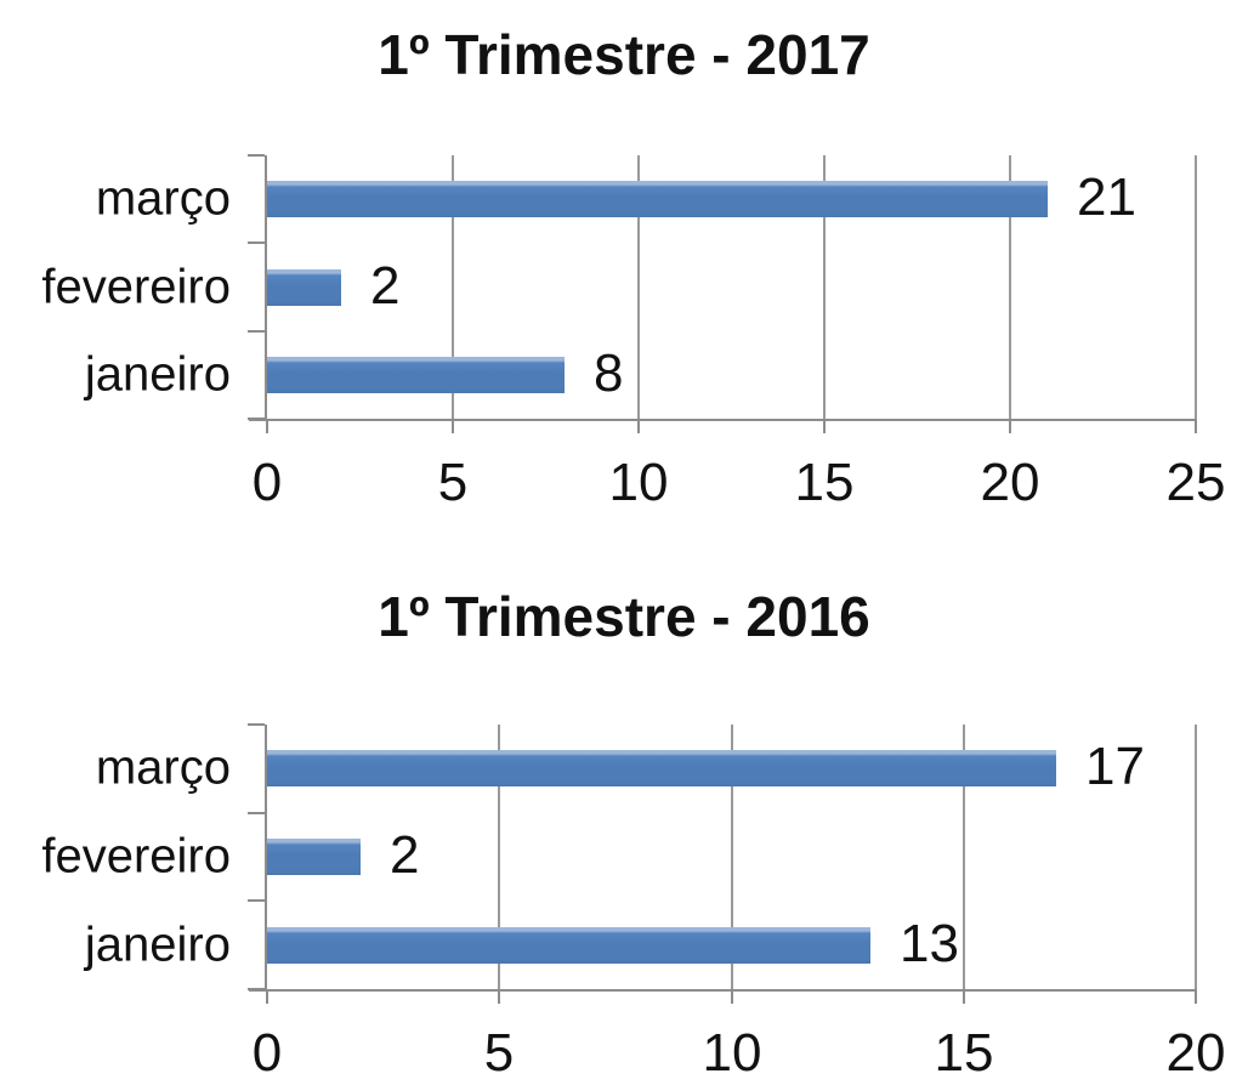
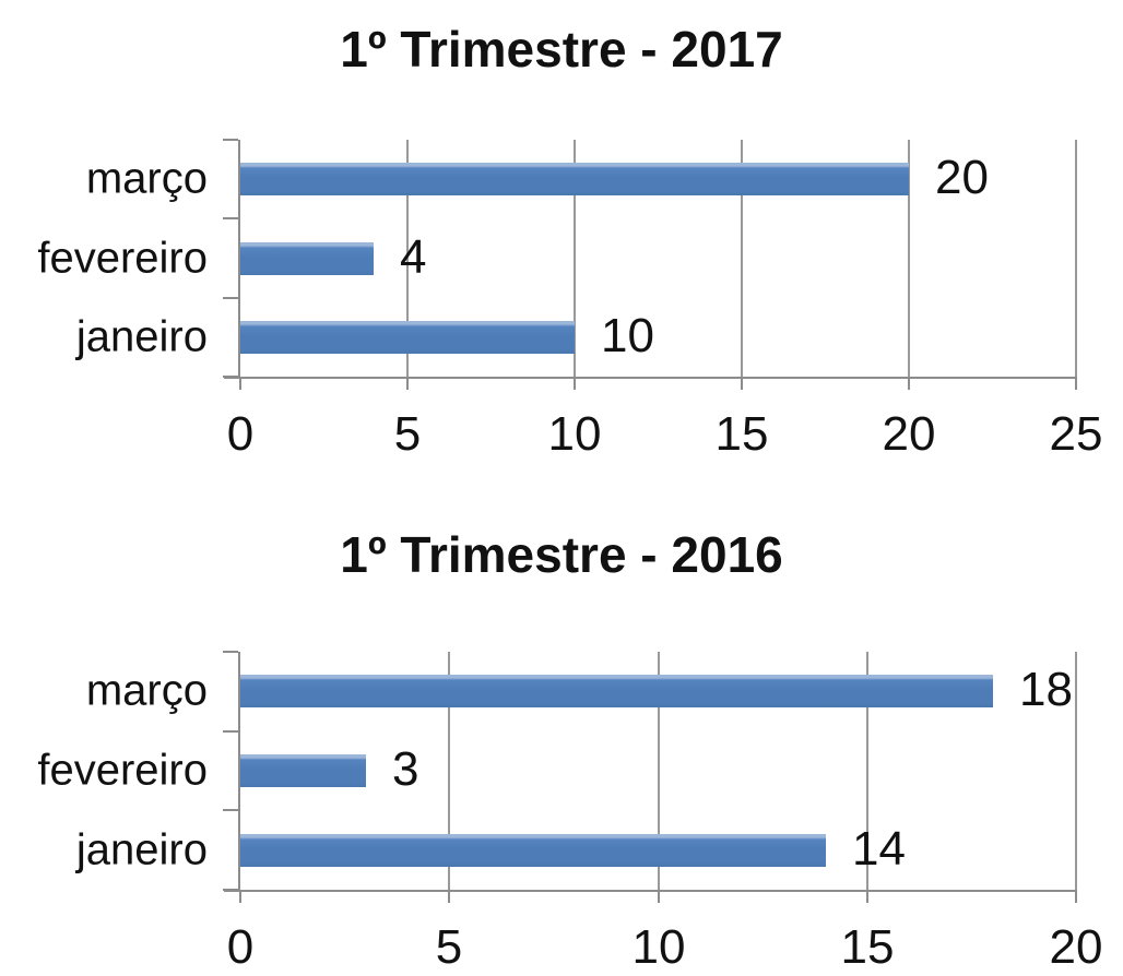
1º Trimestre - 2017/março: 21 -> 20
1º Trimestre - 2017/fevereiro: 2 -> 4
1º Trimestre - 2017/janeiro: 8 -> 10
1º Trimestre - 2016/março: 17 -> 18
1º Trimestre - 2016/fevereiro: 2 -> 3
1º Trimestre - 2016/janeiro: 13 -> 14
